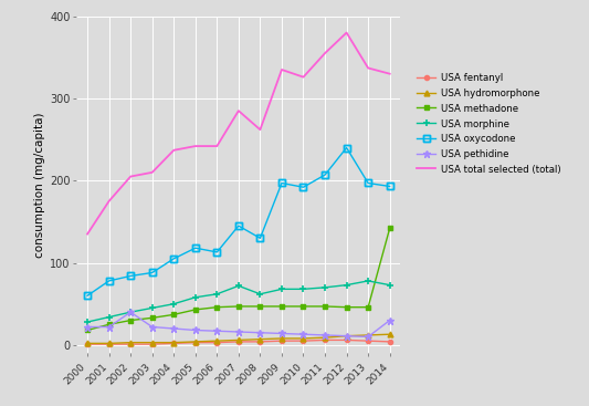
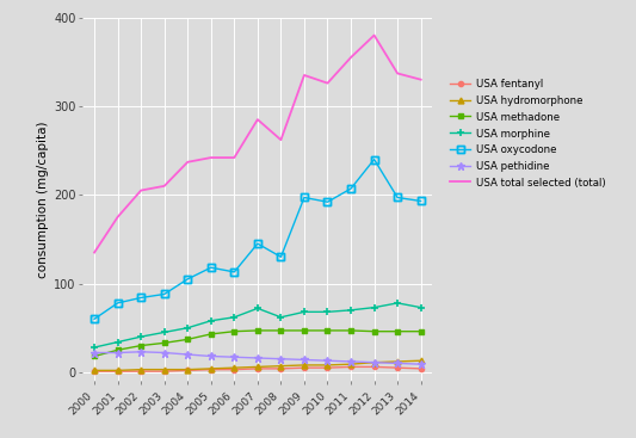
USA pethidine/2002: 40 -> 23
USA methadone/2014: 142 -> 46
USA pethidine/2014: 30 -> 9
